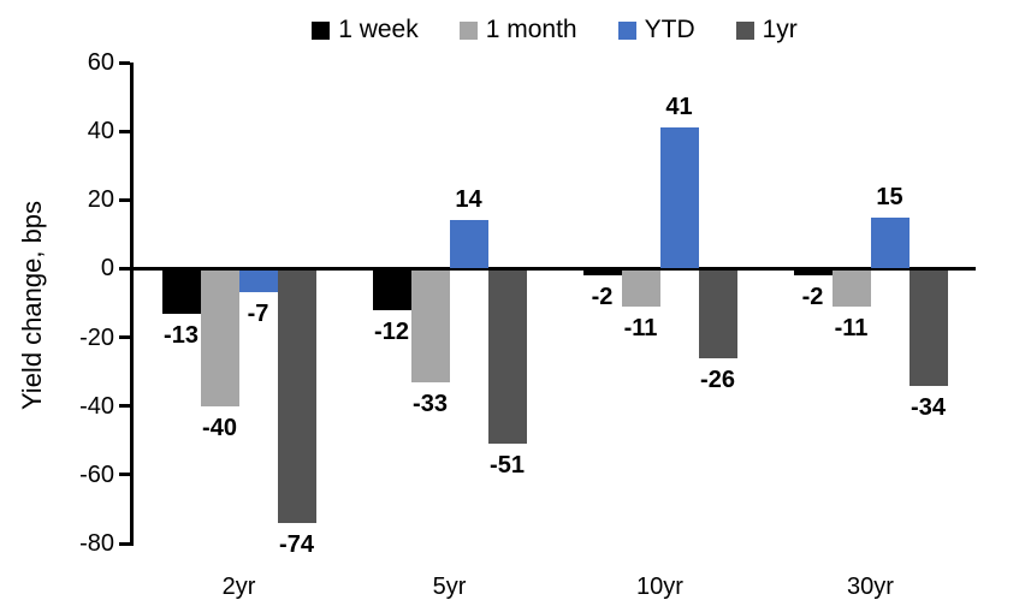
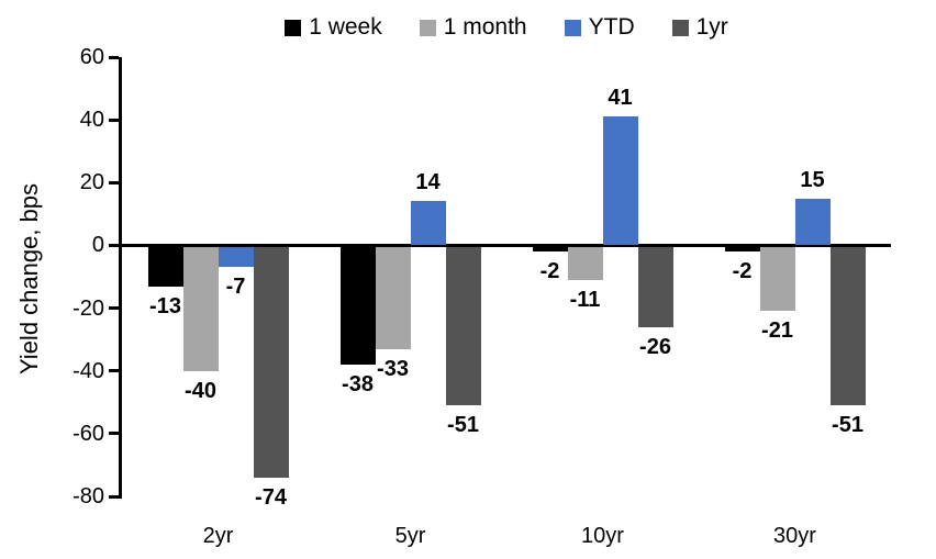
1 week/5yr: -12 -> -38
1 month/30yr: -11 -> -21
1yr/30yr: -34 -> -51
